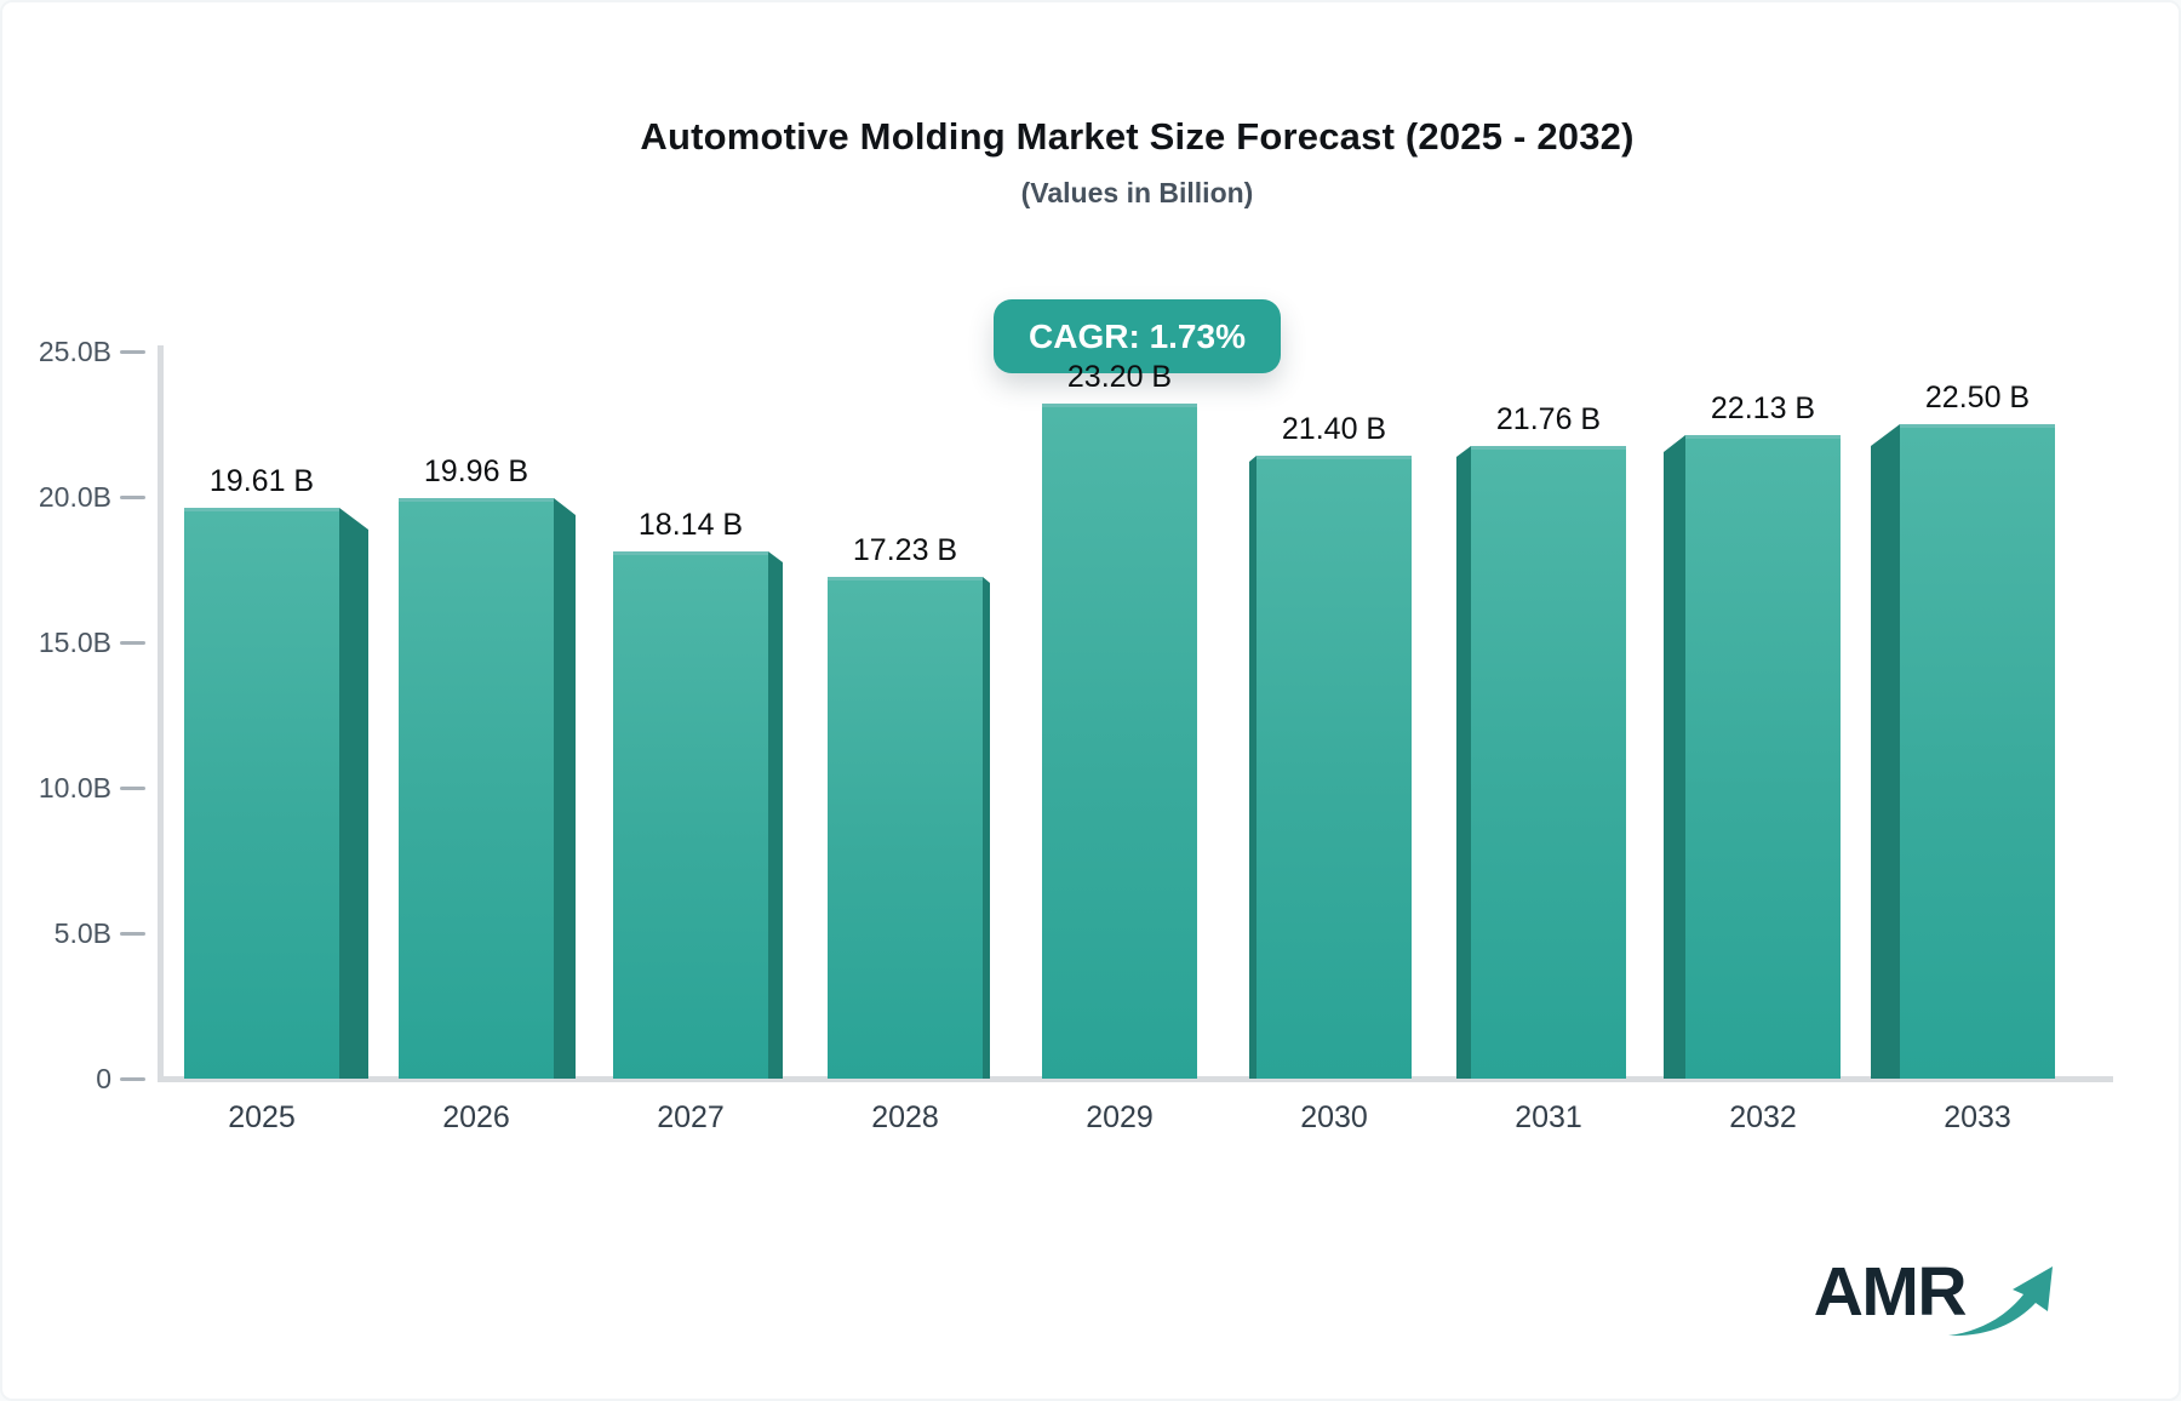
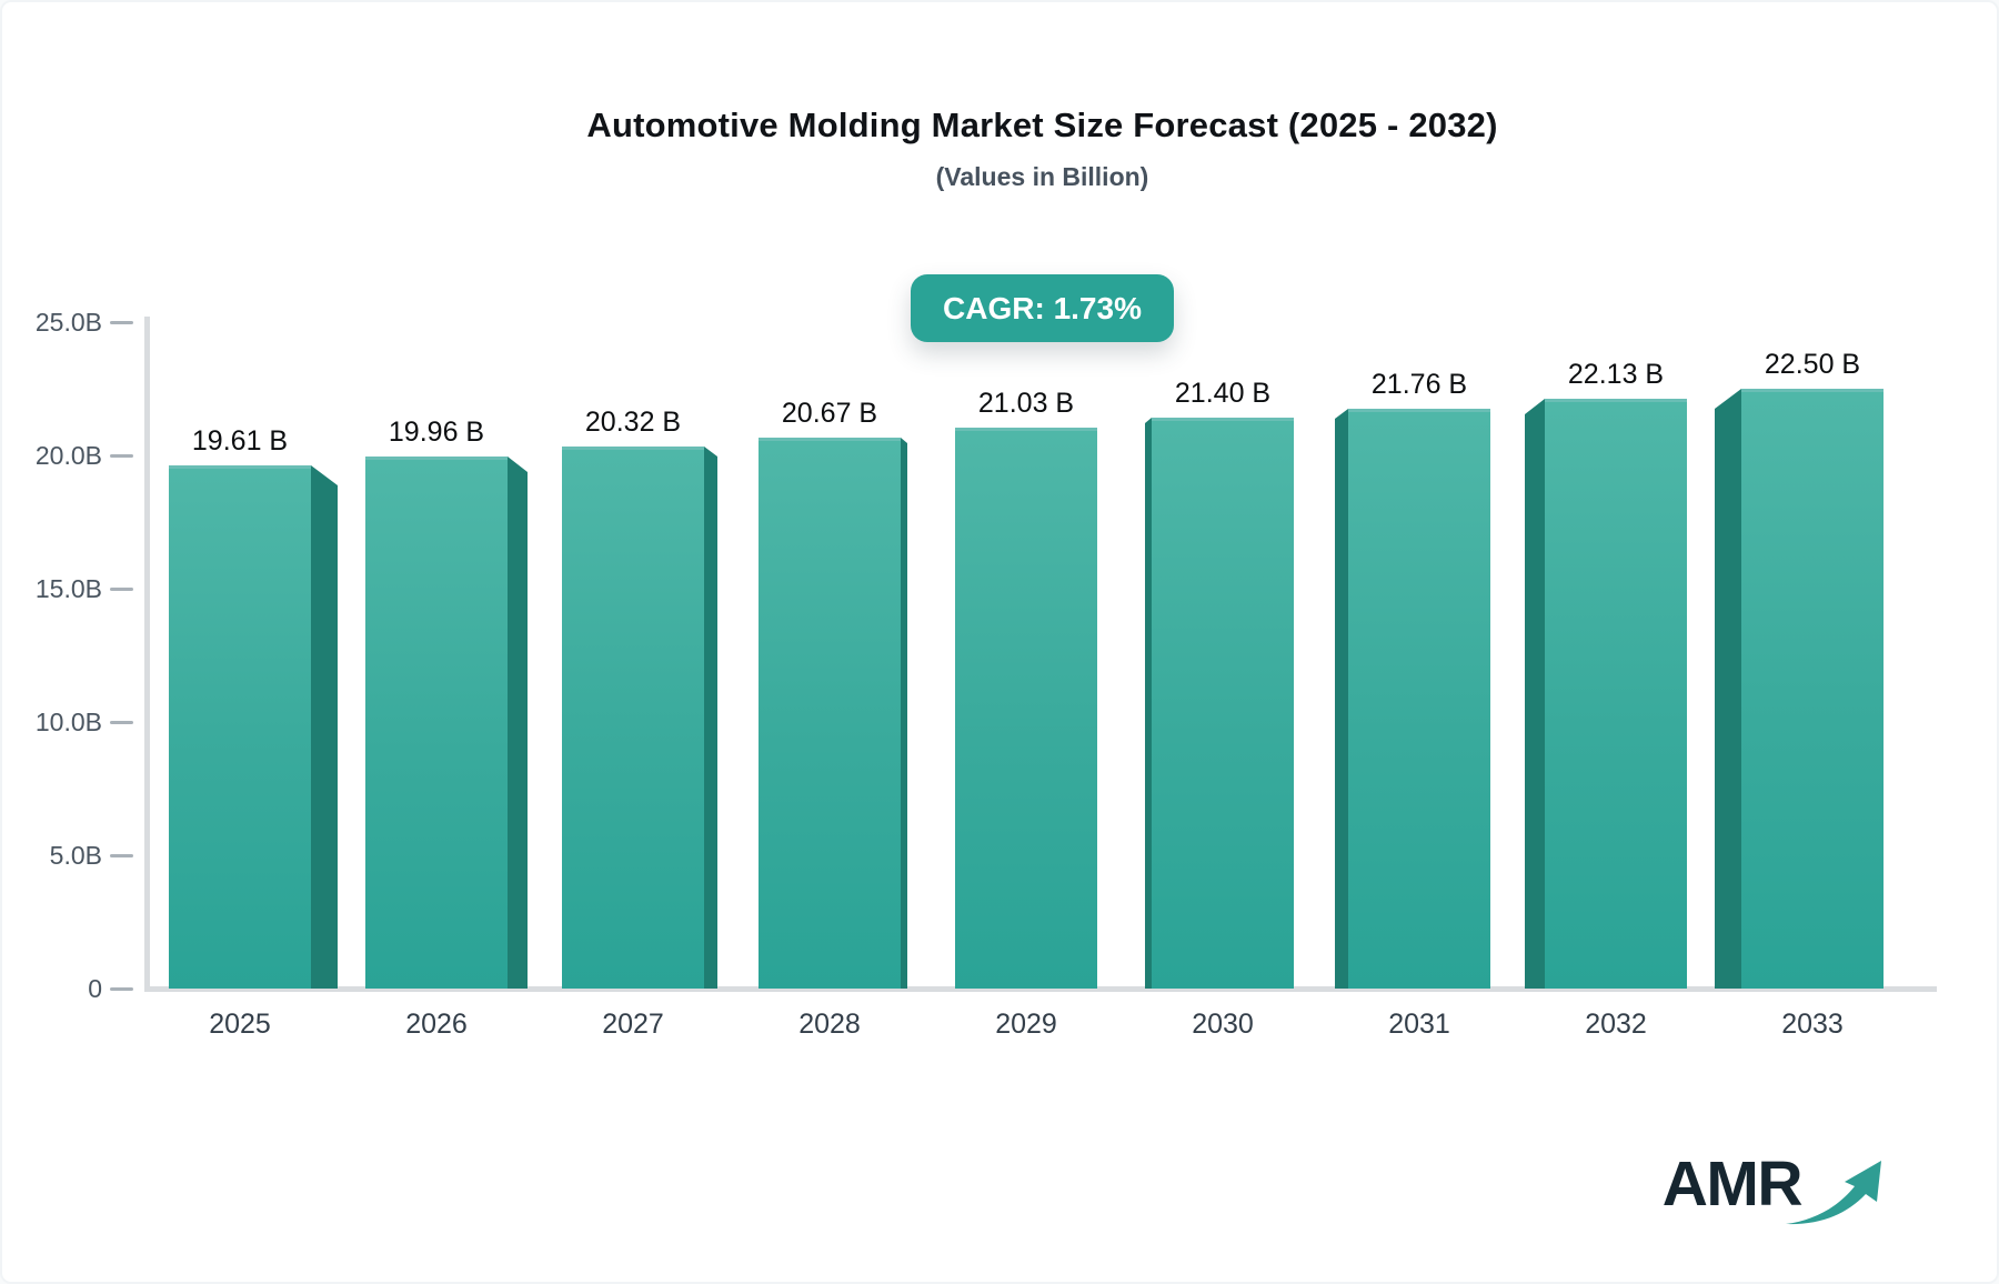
2027: 18.14 -> 20.32
2028: 17.23 -> 20.67
2029: 23.20 -> 21.03
